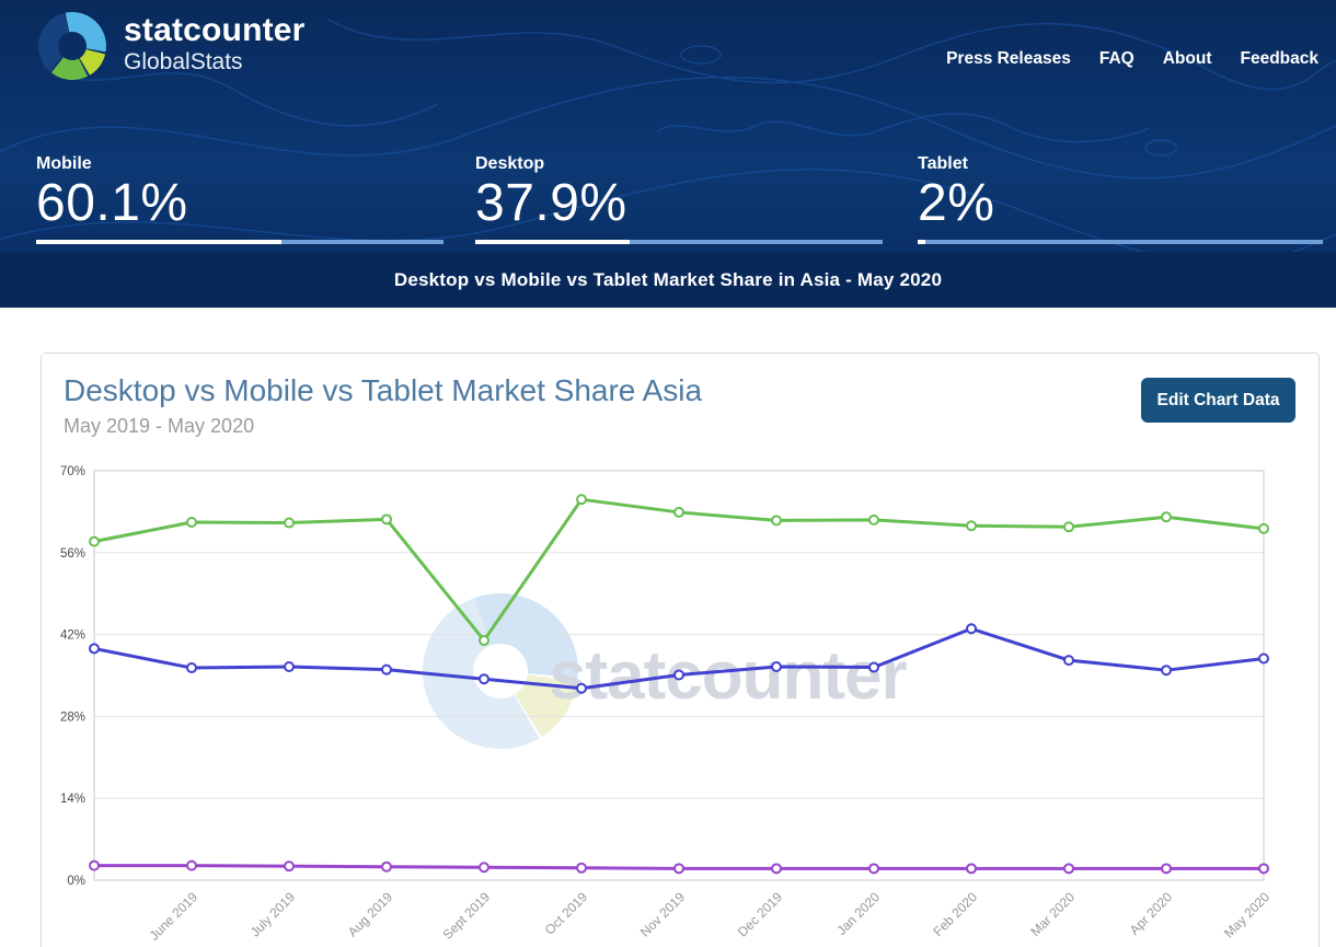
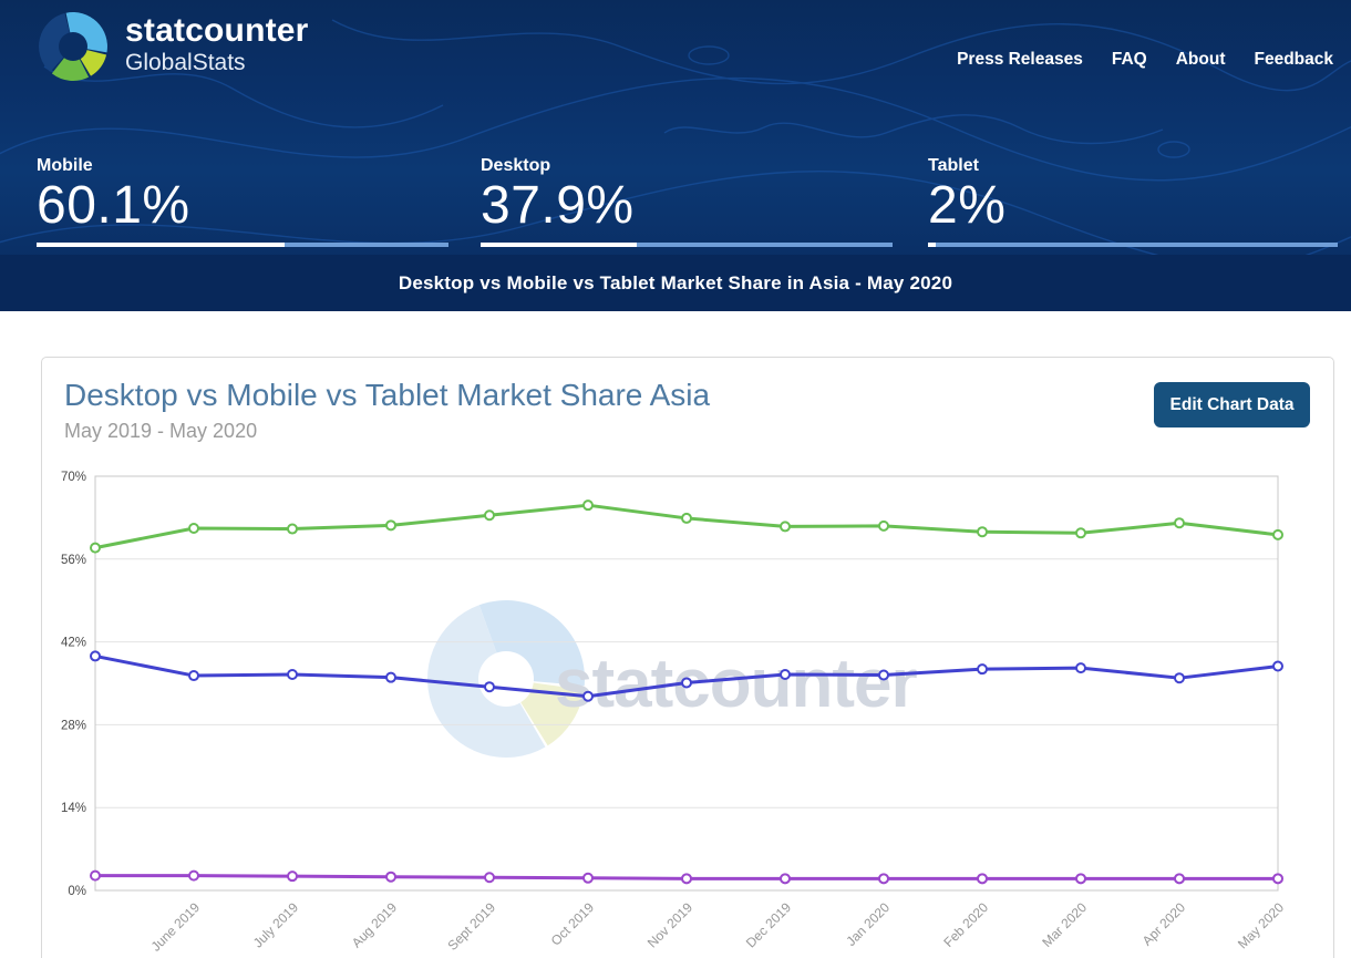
Mobile/Sept 2019: 41% -> 63%
Desktop/Feb 2020: 43% -> 37%
